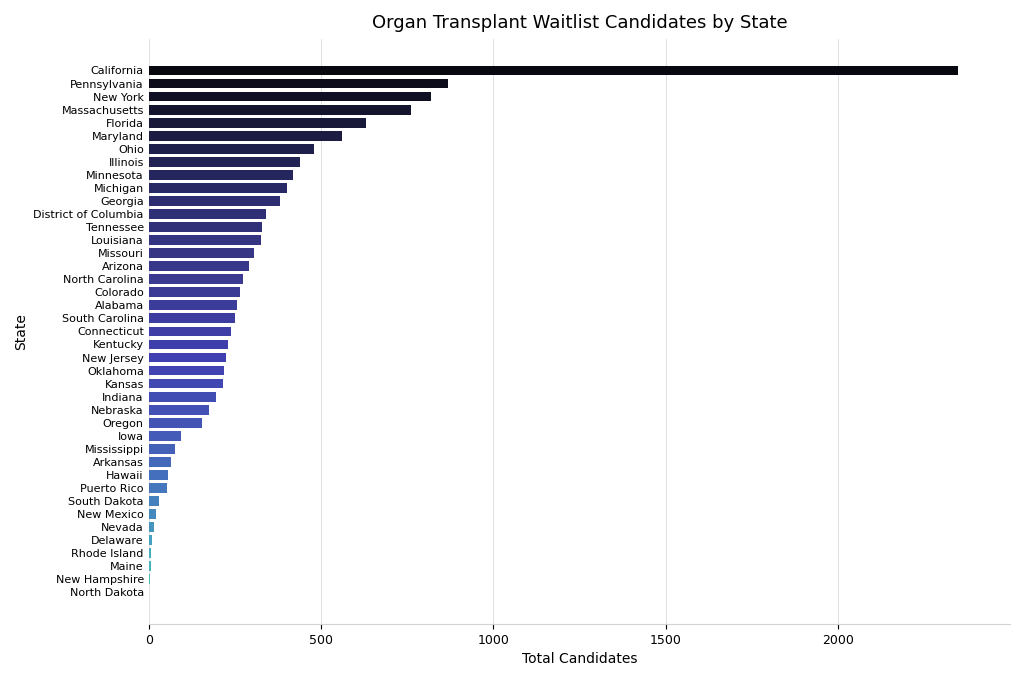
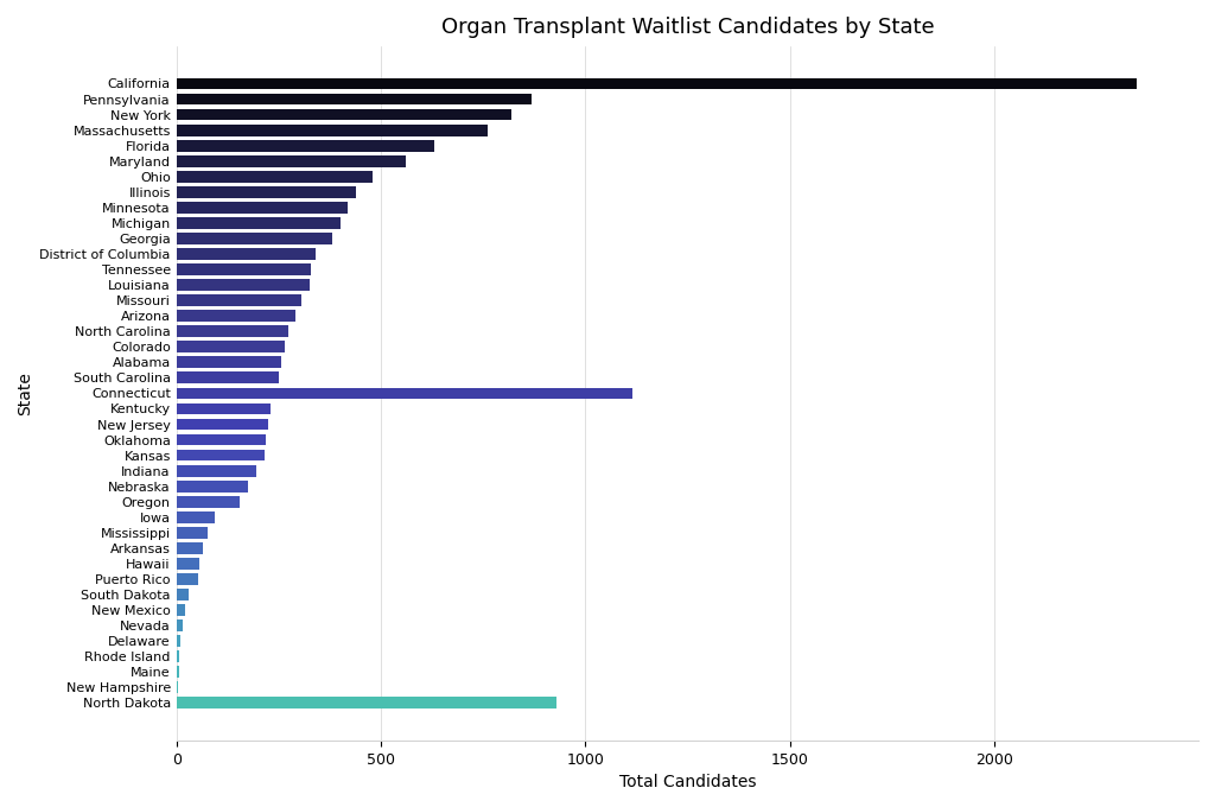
Connecticut: 240 -> 1115
North Dakota: 2 -> 930
